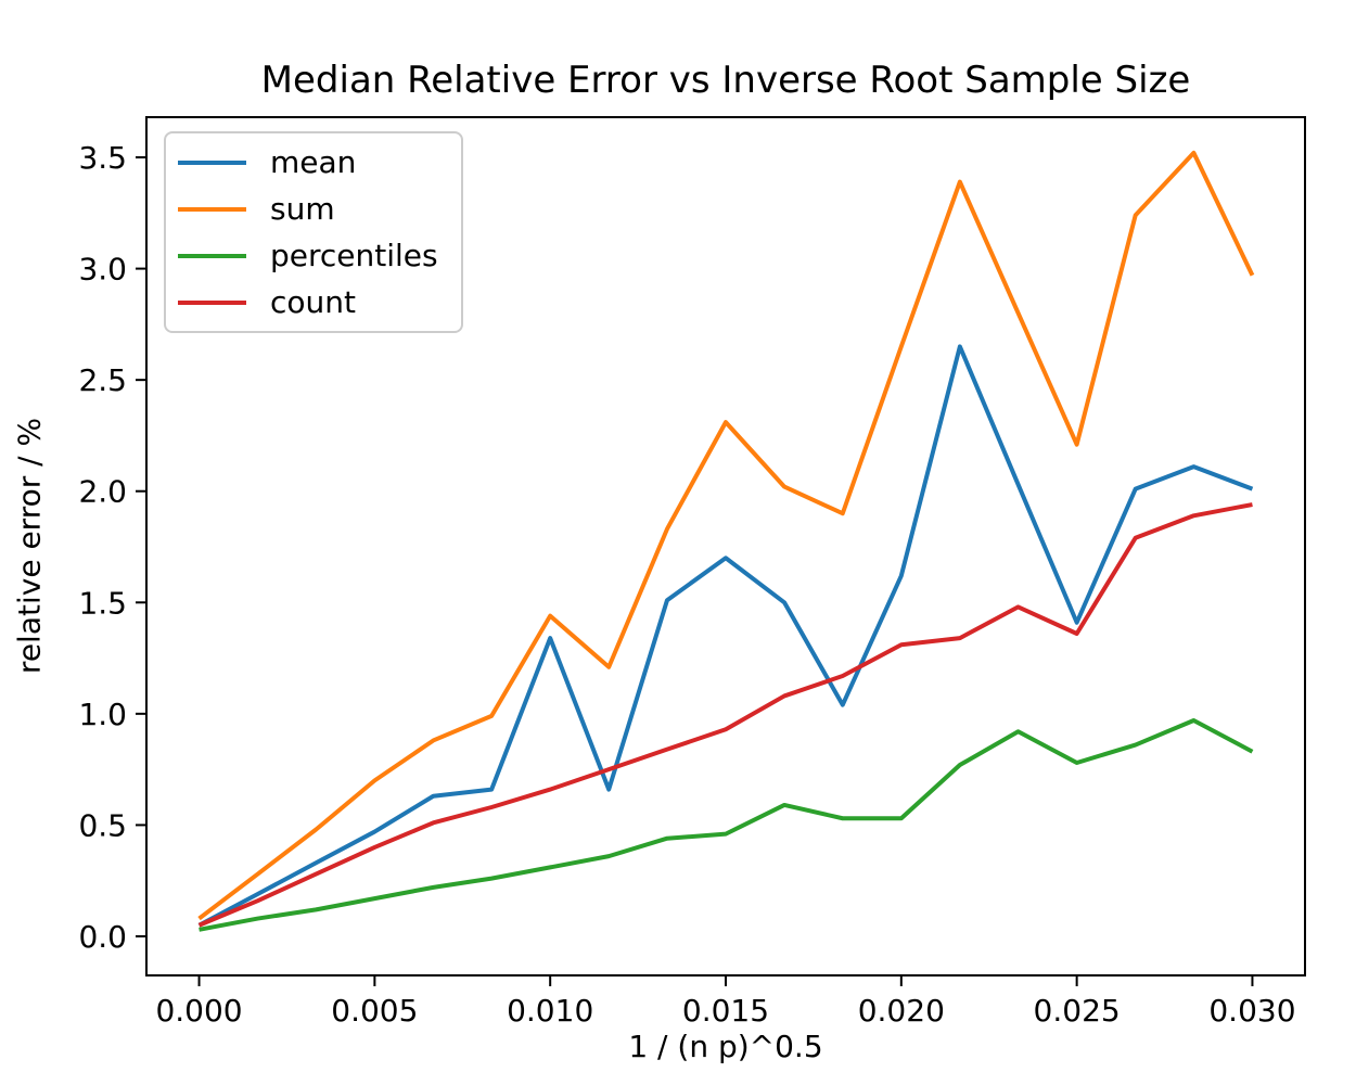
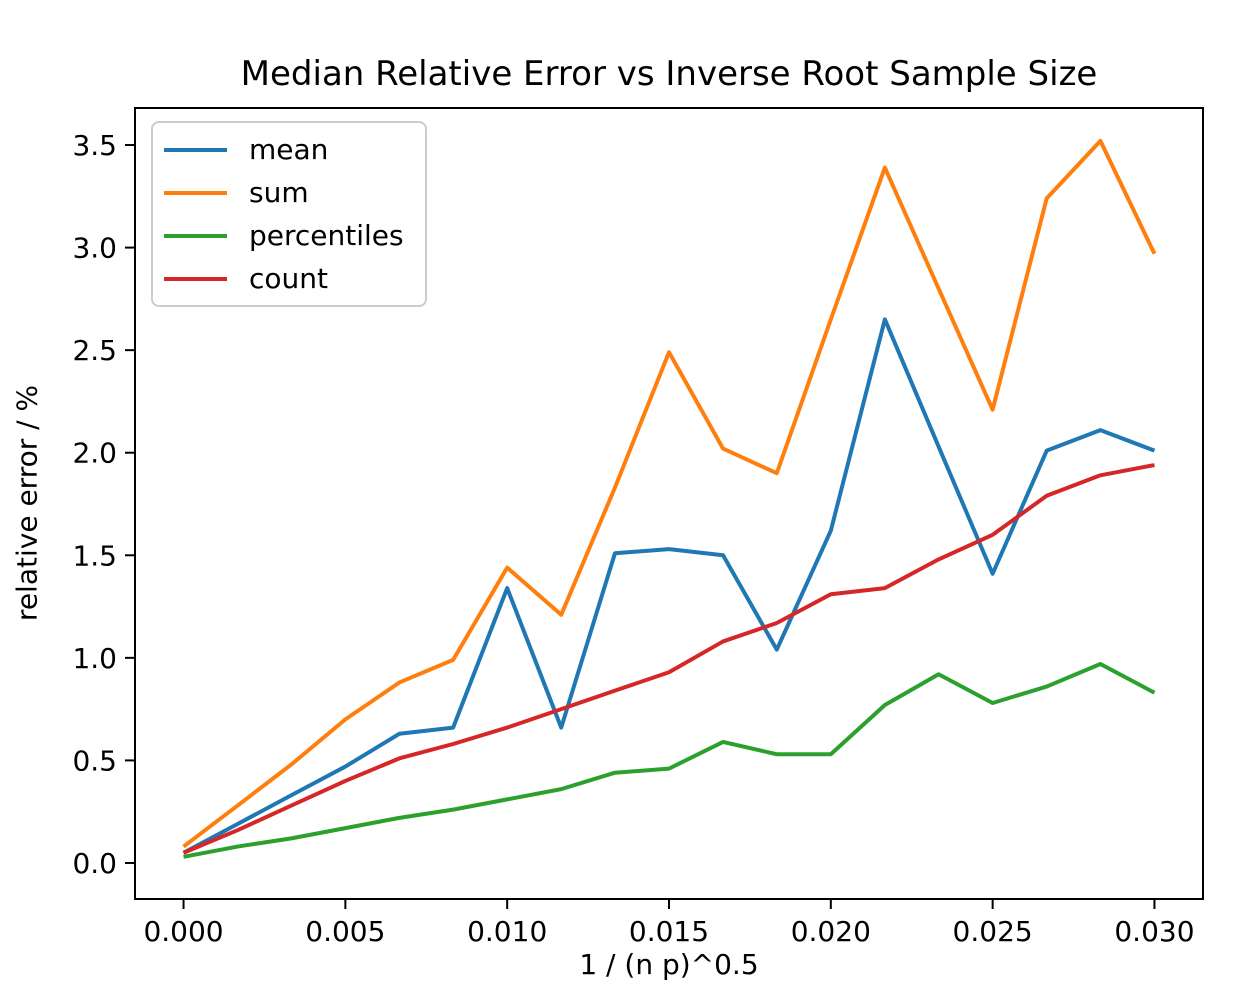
mean/0.015: 1.70 -> 1.53
sum/0.015: 2.31 -> 2.49
count/0.025: 1.36 -> 1.60
